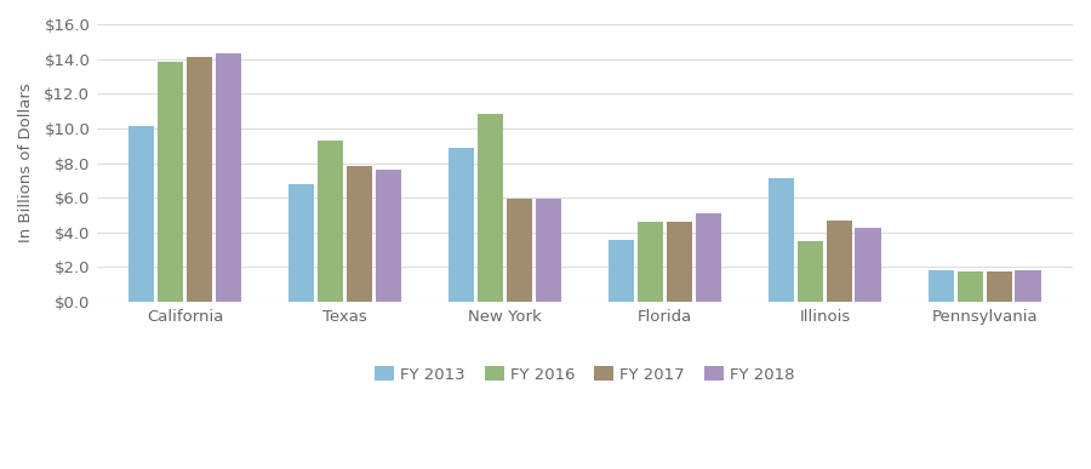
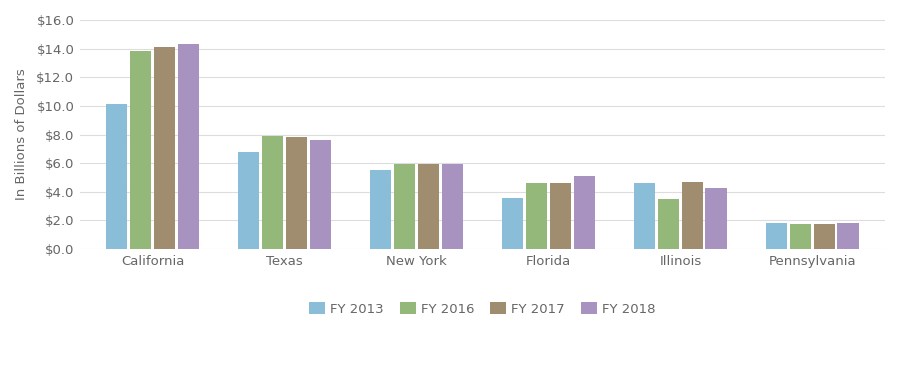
FY 2016/Texas: $9.3 -> $7.9
FY 2013/New York: $8.9 -> $5.5
FY 2016/New York: $10.8 -> $6.0
FY 2013/Illinois: $7.1 -> $4.6
